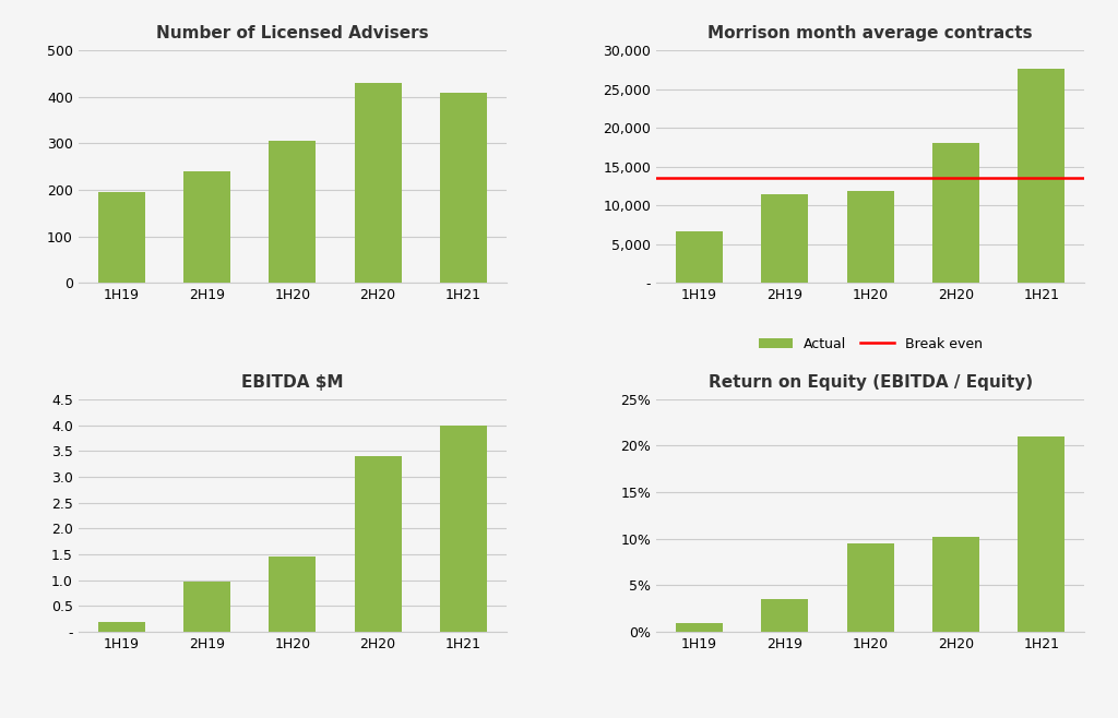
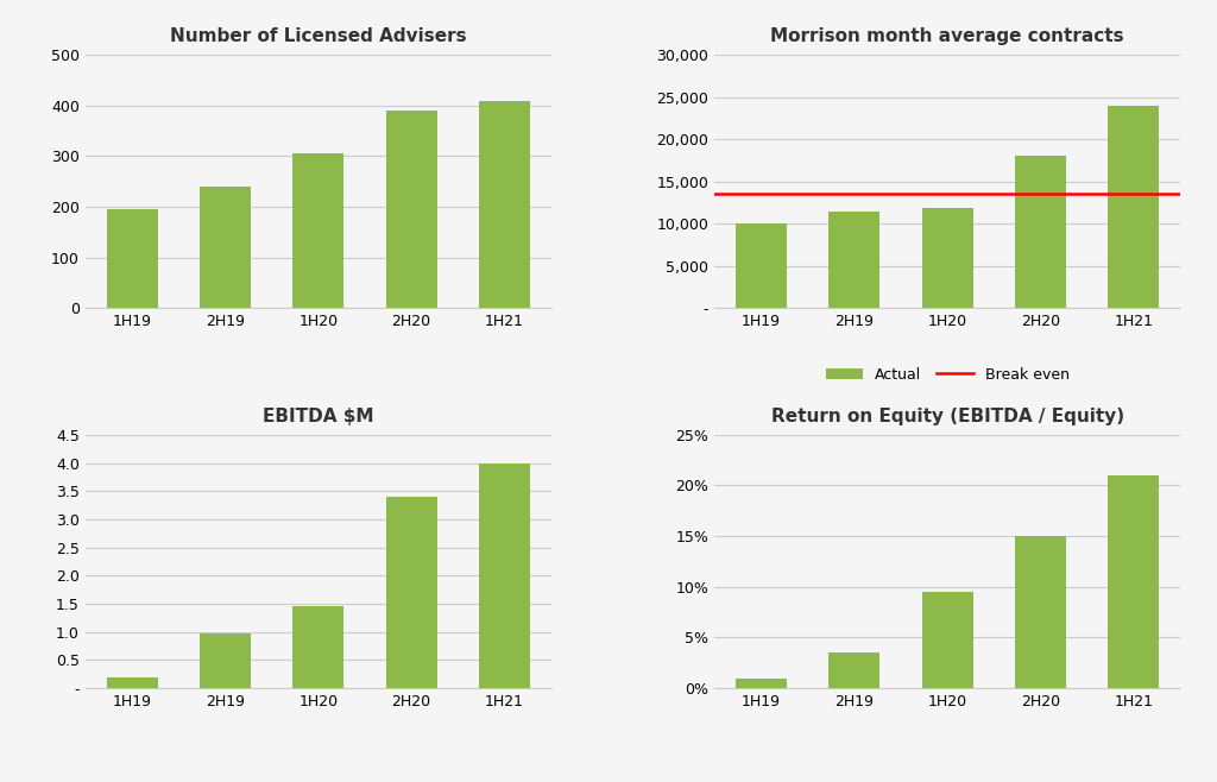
Number of Licensed Advisers/2H20: 430 -> 390
Morrison month average contracts/1H19: 6,600 -> 10,000
Morrison month average contracts/1H21: 27,600 -> 24,000
Return on Equity (EBITDA / Equity)/2H20: 10.2% -> 15.0%
